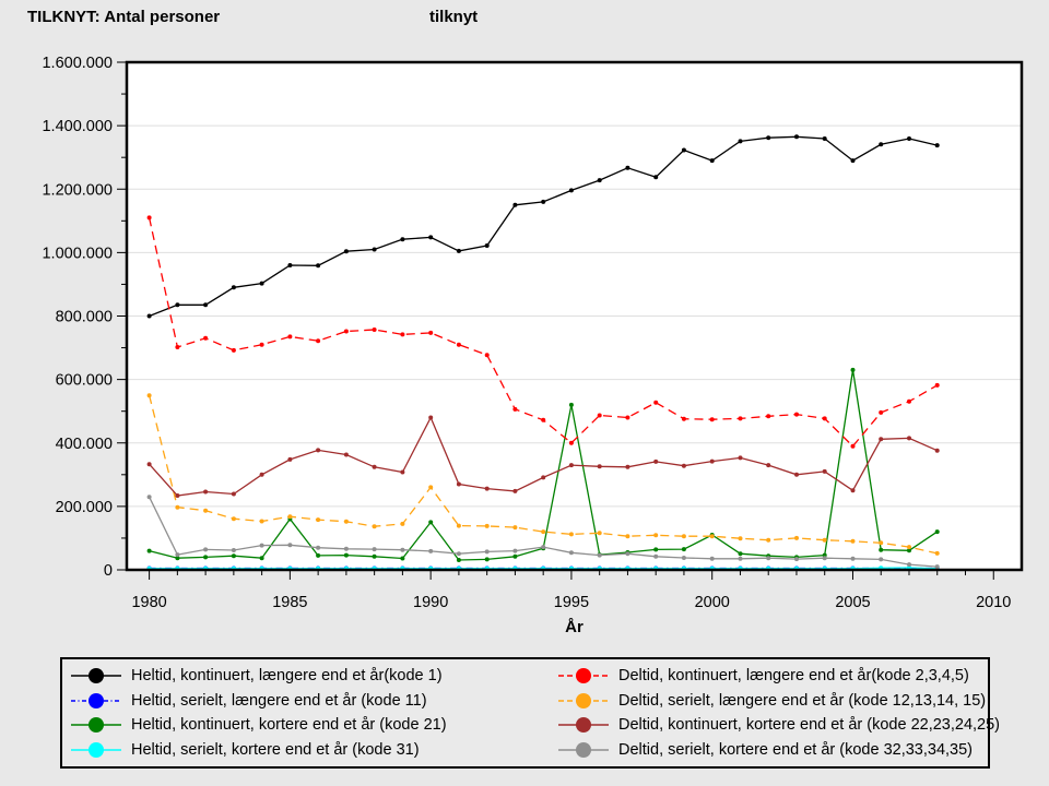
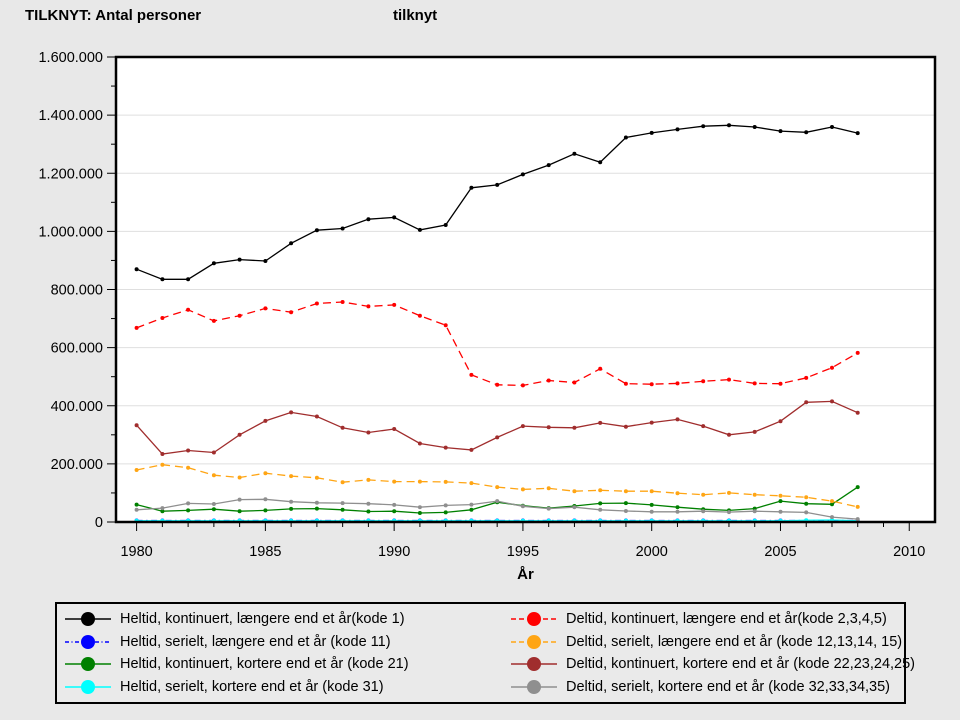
Heltid, kontinuert, længere end et år(kode 1)/1980: 800000 -> 870000
Deltid, kontinuert, længere end et år(kode 2,3,4,5)/1980: 1110000 -> 670000
Deltid, serielt, længere end et år (kode 12,13,14, 15)/1980: 550000 -> 180000
Deltid, serielt, kortere end et år (kode 32,33,34,35)/1980: 230000 -> 40000
Heltid, kontinuert, længere end et år(kode 1)/1985: 960000 -> 900000
Heltid, kontinuert, kortere end et år (kode 21)/1985: 160000 -> 40000
Heltid, kontinuert, kortere end et år (kode 21)/1990: 150000 -> 40000
Deltid, serielt, længere end et år (kode 12,13,14, 15)/1990: 260000 -> 140000
Deltid, kontinuert, kortere end et år (kode 22,23,24,25)/1990: 480000 -> 320000
Heltid, kontinuert, kortere end et år (kode 21)/1995: 520000 -> 60000
Deltid, kontinuert, længere end et år(kode 2,3,4,5)/1995: 400000 -> 470000
Heltid, kontinuert, længere end et år(kode 1)/2000: 1290000 -> 1340000
Heltid, kontinuert, kortere end et år (kode 21)/2000: 110000 -> 60000
Heltid, kontinuert, længere end et år(kode 1)/2005: 1290000 -> 1340000
Heltid, kontinuert, kortere end et år (kode 21)/2005: 630000 -> 70000
Deltid, kontinuert, længere end et år(kode 2,3,4,5)/2005: 390000 -> 480000
Deltid, kontinuert, kortere end et år (kode 22,23,24,25)/2005: 250000 -> 350000
